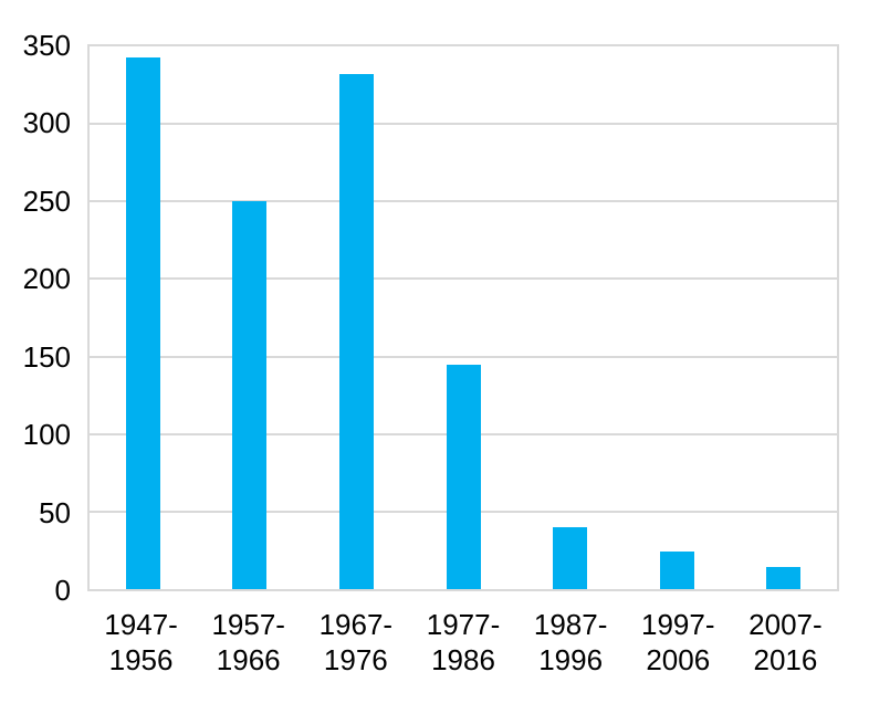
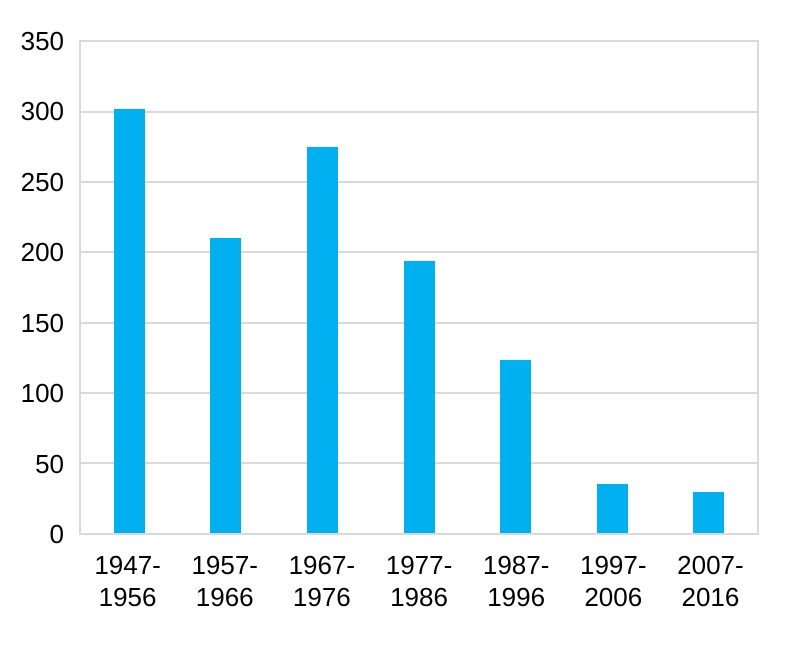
1947- 1956: 343 -> 302
1957- 1966: 250 -> 210
1967- 1976: 332 -> 275
1977- 1986: 145 -> 194
1987- 1996: 40 -> 123
1997- 2006: 24 -> 35
2007- 2016: 14 -> 29
